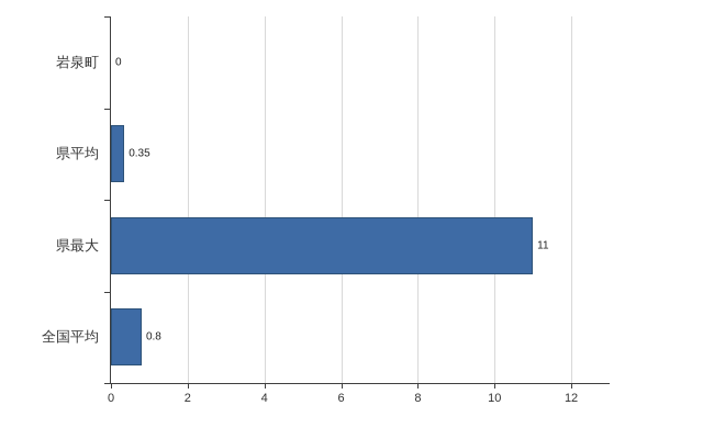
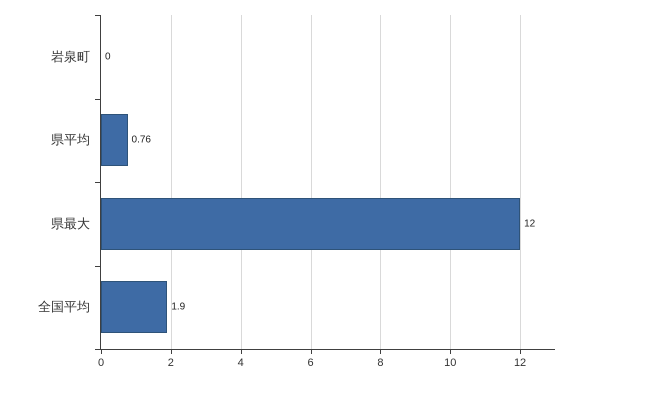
県平均: 0.35 -> 0.76
県最大: 11 -> 12
全国平均: 0.8 -> 1.9
